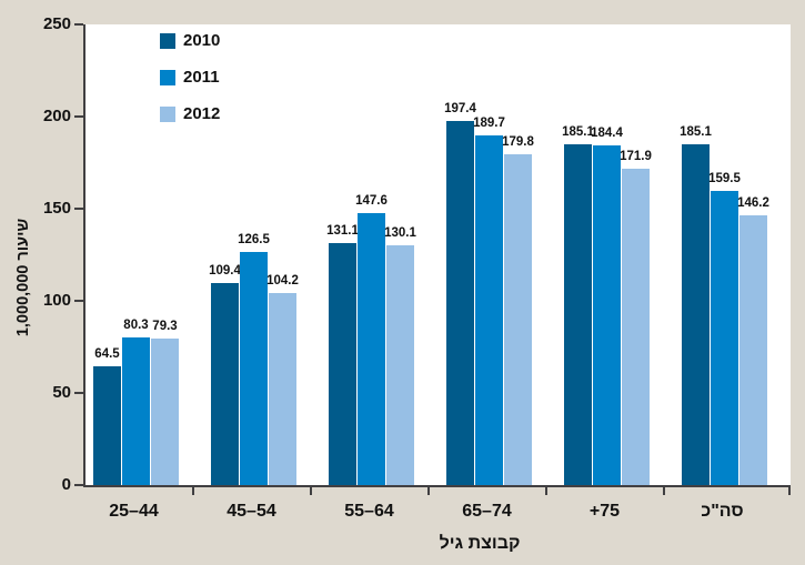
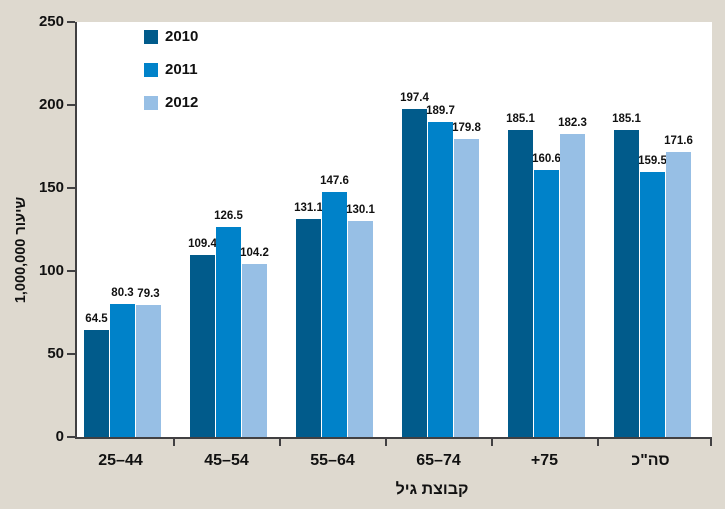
2011/+75: 184.4 -> 160.6
2012/+75: 171.9 -> 182.3
2012/סה"כ: 146.2 -> 171.6
